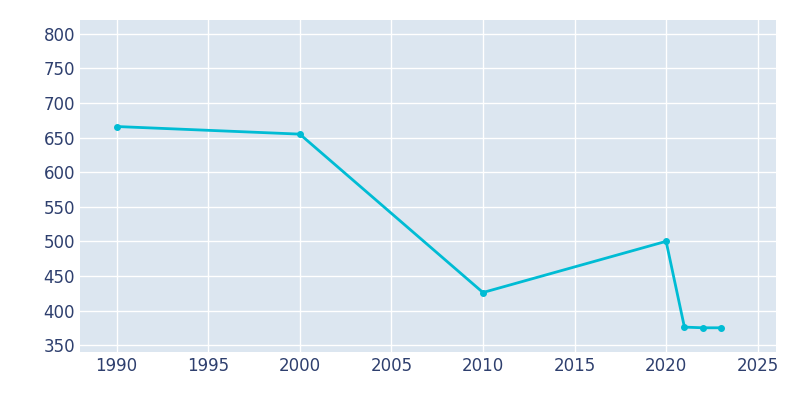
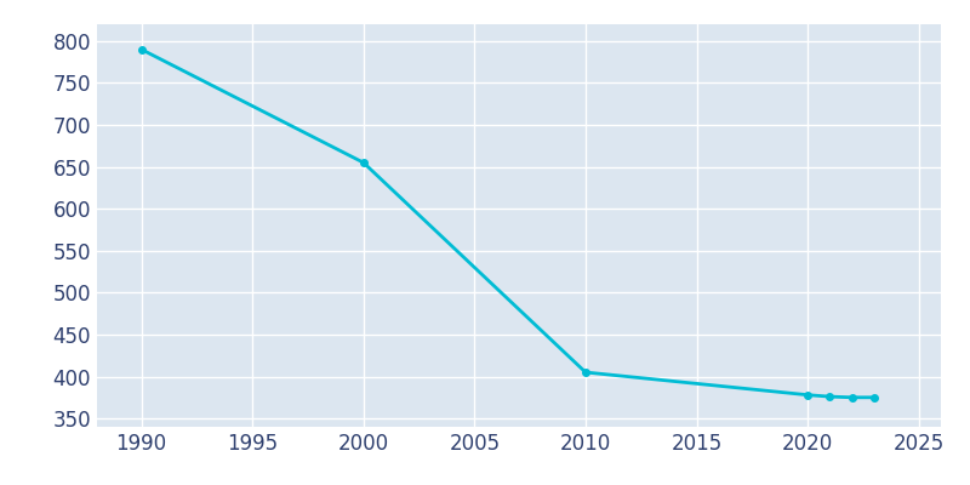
1990: 666 -> 790
2010: 426 -> 405
2020: 500 -> 378
